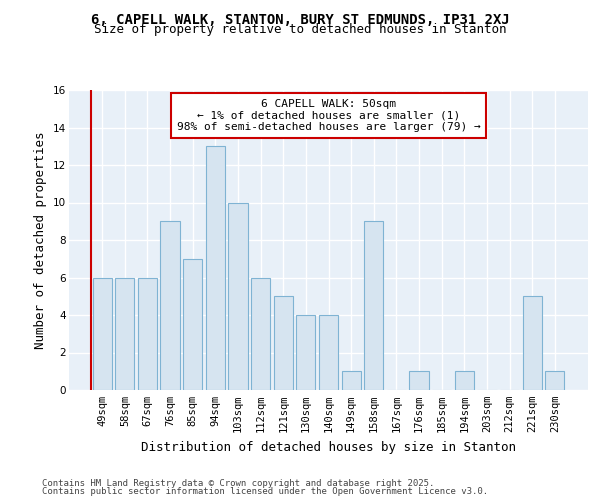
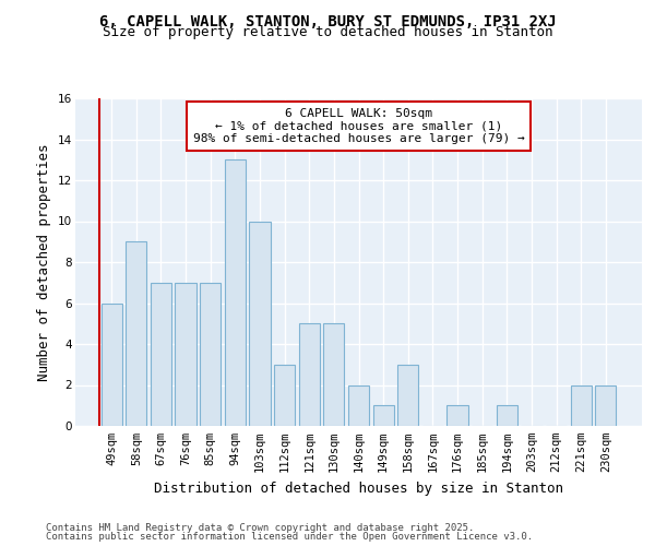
58sqm: 6 -> 9
67sqm: 6 -> 7
76sqm: 9 -> 7
112sqm: 6 -> 3
130sqm: 4 -> 5
140sqm: 4 -> 2
158sqm: 9 -> 3
221sqm: 5 -> 2
230sqm: 1 -> 2
